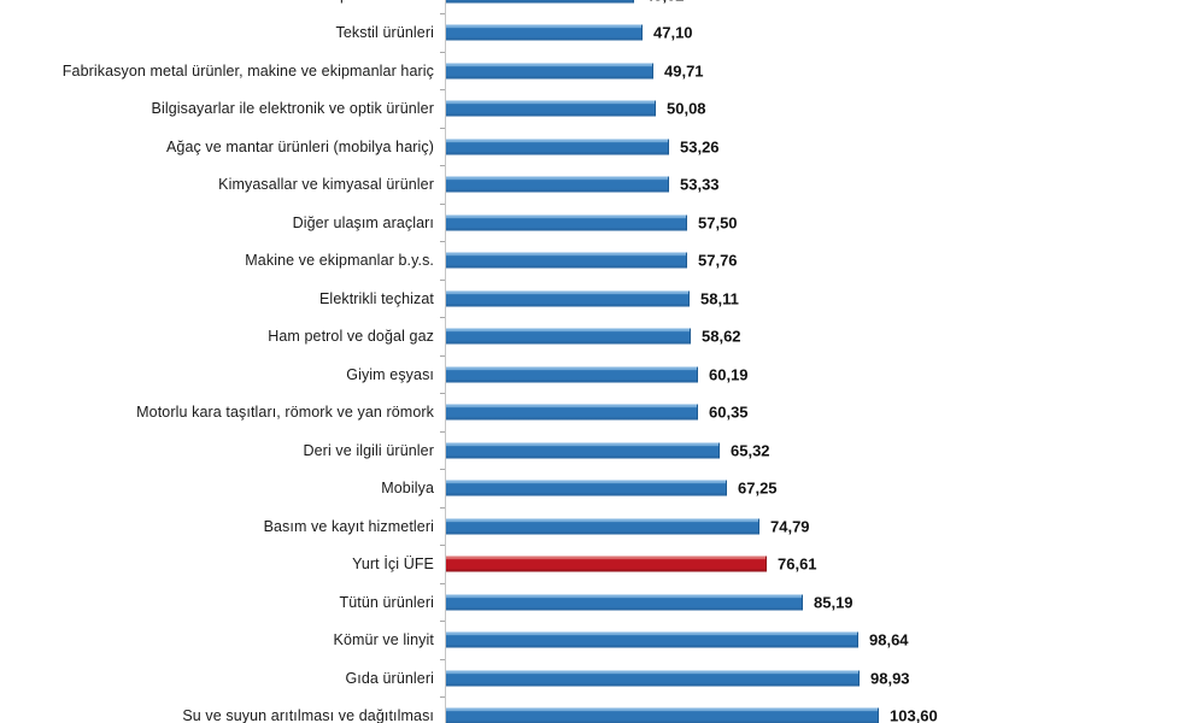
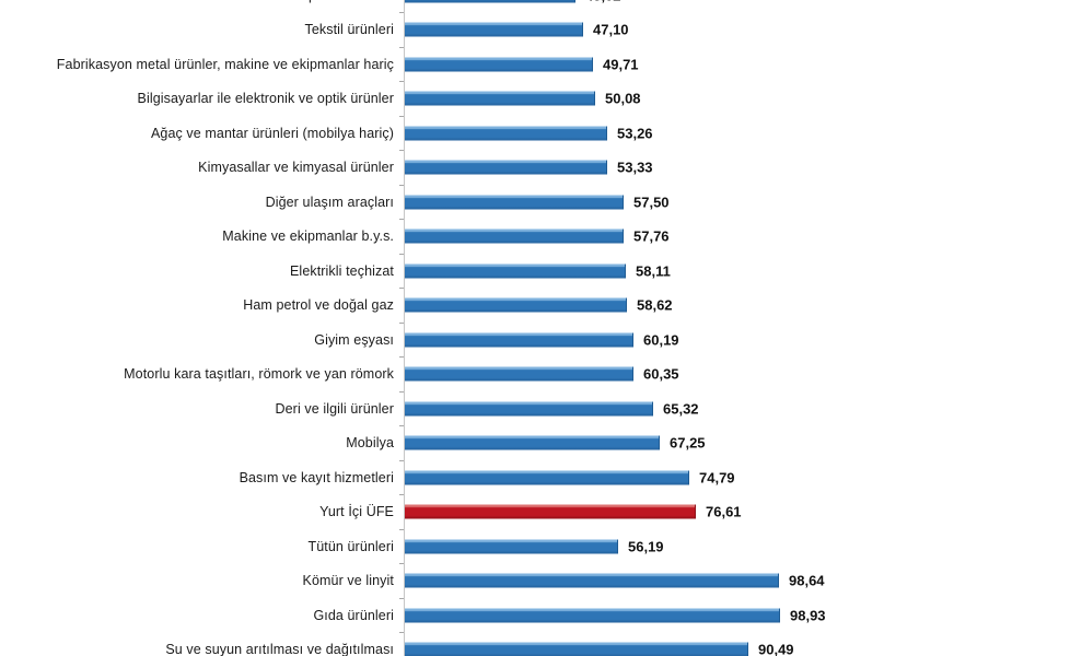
Tütün ürünleri: 85,19 -> 56,19
Su ve suyun arıtılması ve dağıtılması: 103,60 -> 90,49
